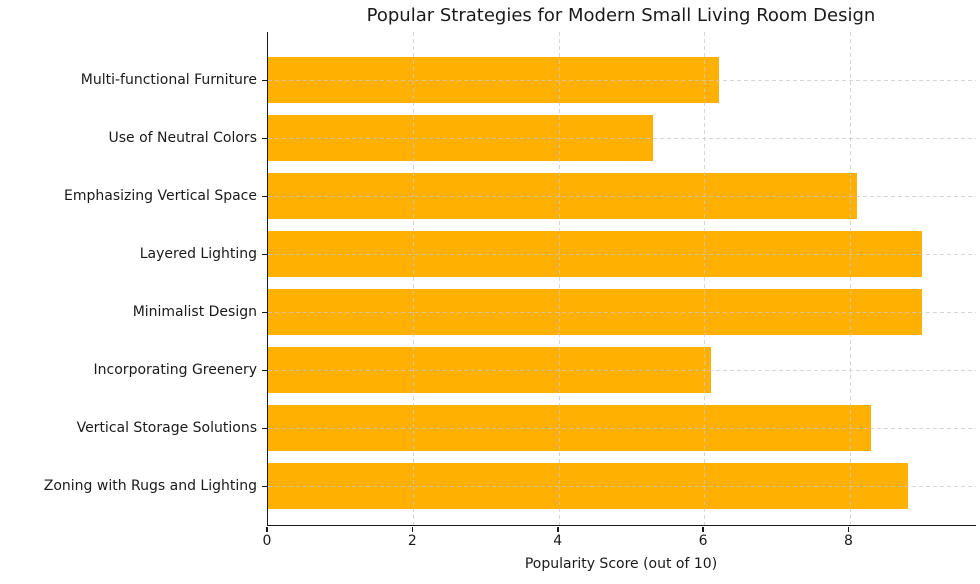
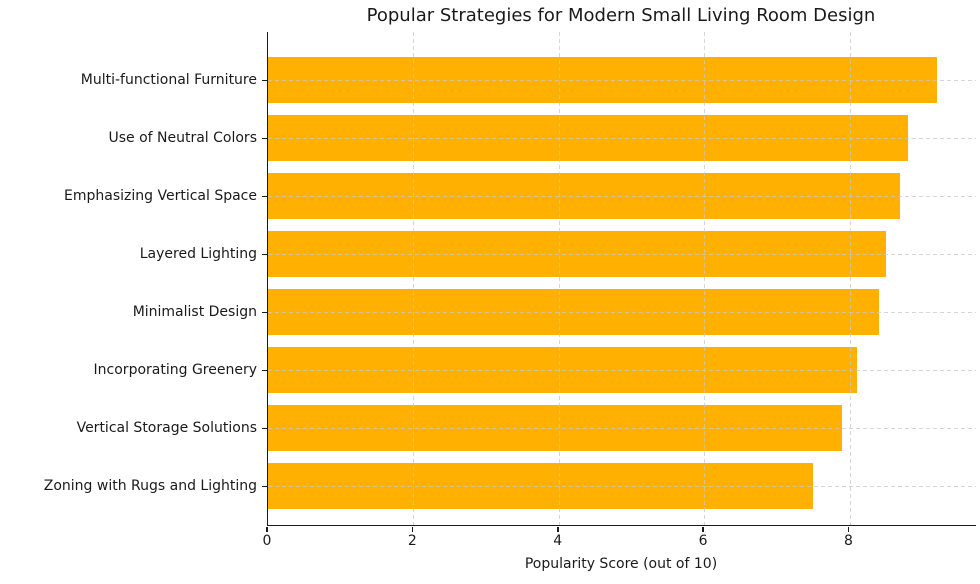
Multi-functional Furniture: 6.2 -> 9.2
Use of Neutral Colors: 5.3 -> 8.8
Emphasizing Vertical Space: 8.1 -> 8.7
Layered Lighting: 9.0 -> 8.5
Minimalist Design: 9.0 -> 8.4
Incorporating Greenery: 6.1 -> 8.1
Vertical Storage Solutions: 8.3 -> 7.9
Zoning with Rugs and Lighting: 8.8 -> 7.5
